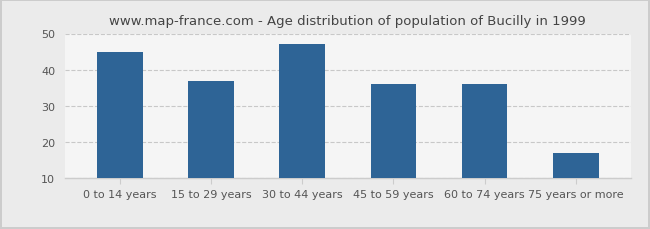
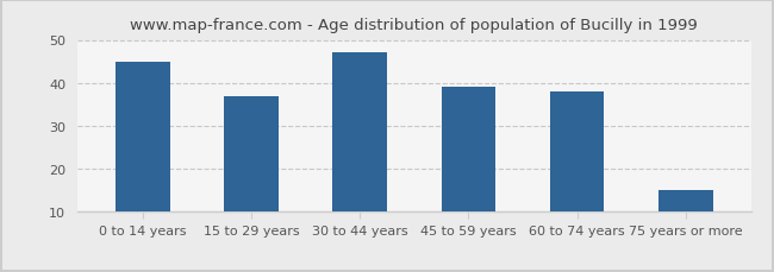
45 to 59 years: 36 -> 39
60 to 74 years: 36 -> 38
75 years or more: 17 -> 15
